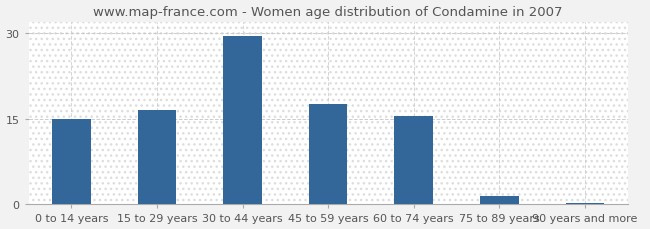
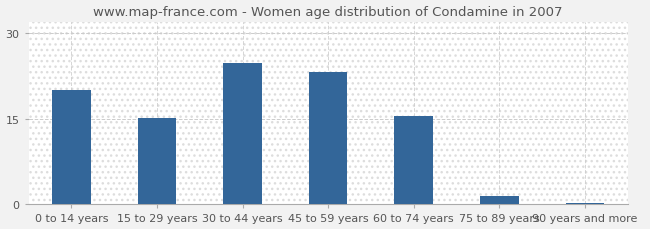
0 to 14 years: 15.0 -> 20.0
15 to 29 years: 16.5 -> 15.2
30 to 44 years: 29.5 -> 24.8
45 to 59 years: 17.5 -> 23.2
